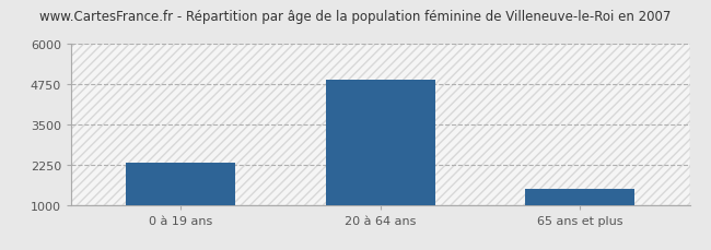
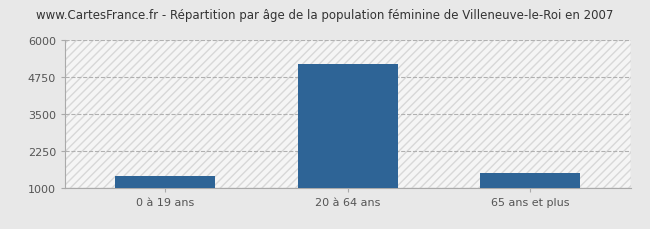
0 à 19 ans: 2300 -> 1400
20 à 64 ans: 4900 -> 5200
